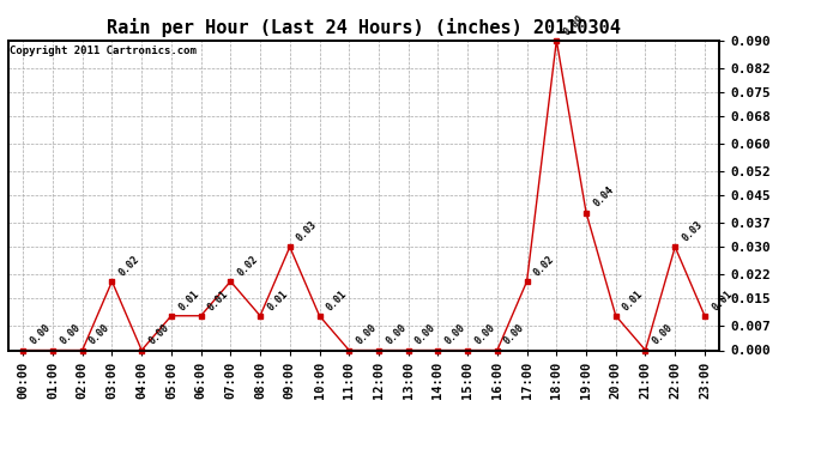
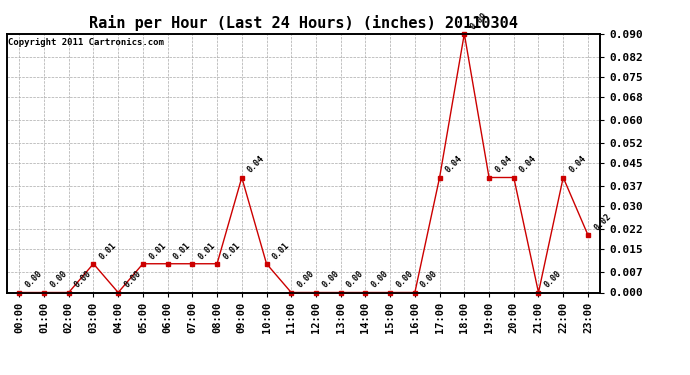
03:00: 0.02 -> 0.01
07:00: 0.02 -> 0.01
09:00: 0.03 -> 0.04
17:00: 0.02 -> 0.04
20:00: 0.01 -> 0.04
22:00: 0.03 -> 0.04
23:00: 0.01 -> 0.02
